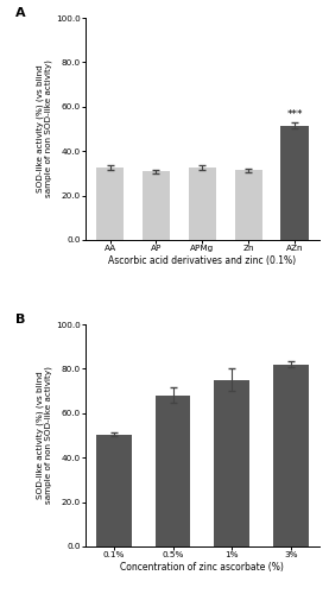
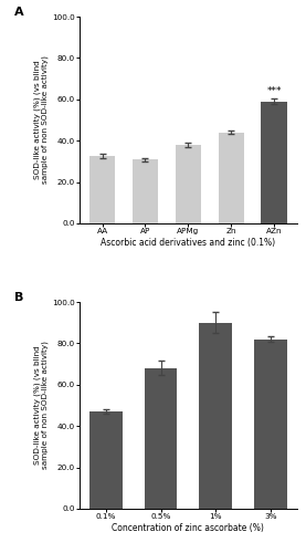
APMg: 32 -> 38
Zn: 32 -> 44
AZn: 52 -> 59
0.1%: 50 -> 47
1%: 75 -> 90
